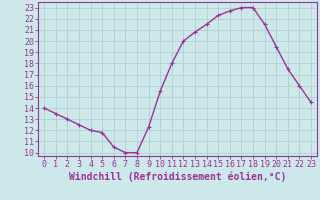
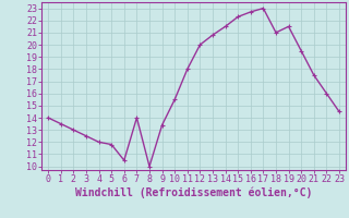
7: 10.0 -> 14.0
9: 12.3 -> 13.4
18: 23.0 -> 21.0
